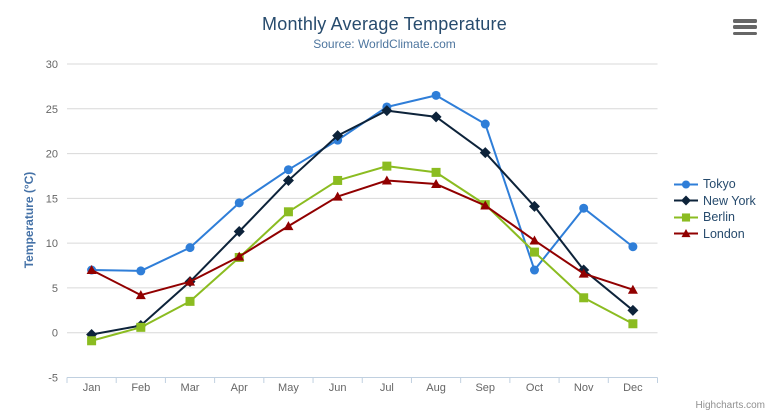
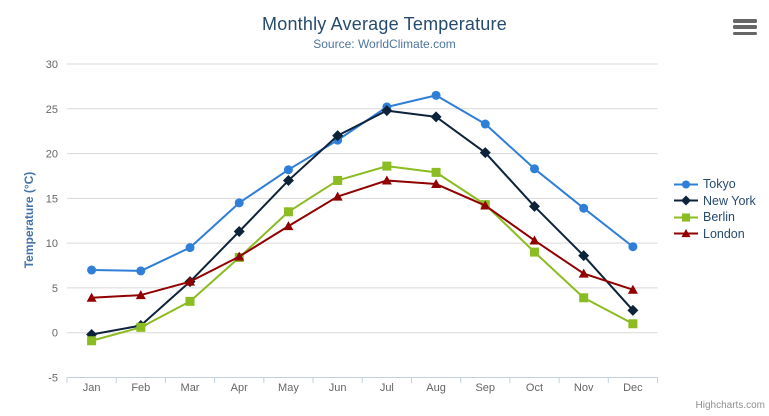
London/Jan: 7 -> 4
Tokyo/Oct: 7 -> 18
New York/Nov: 7 -> 9
